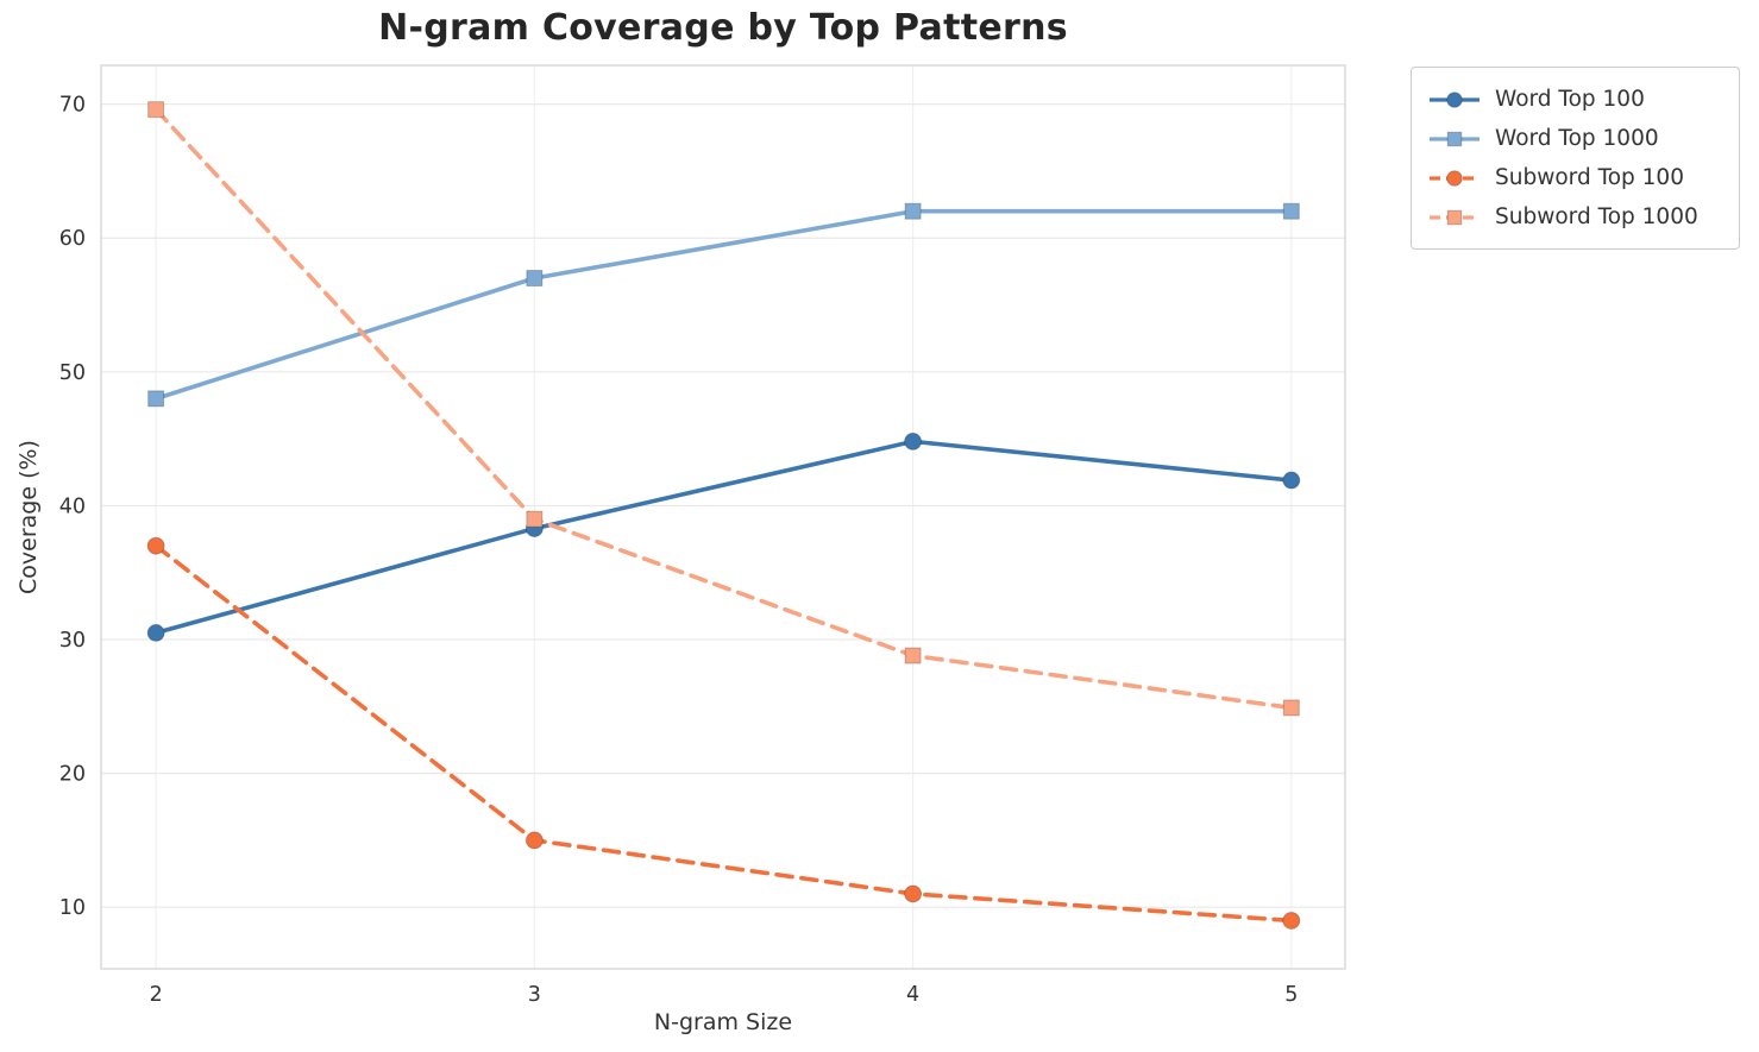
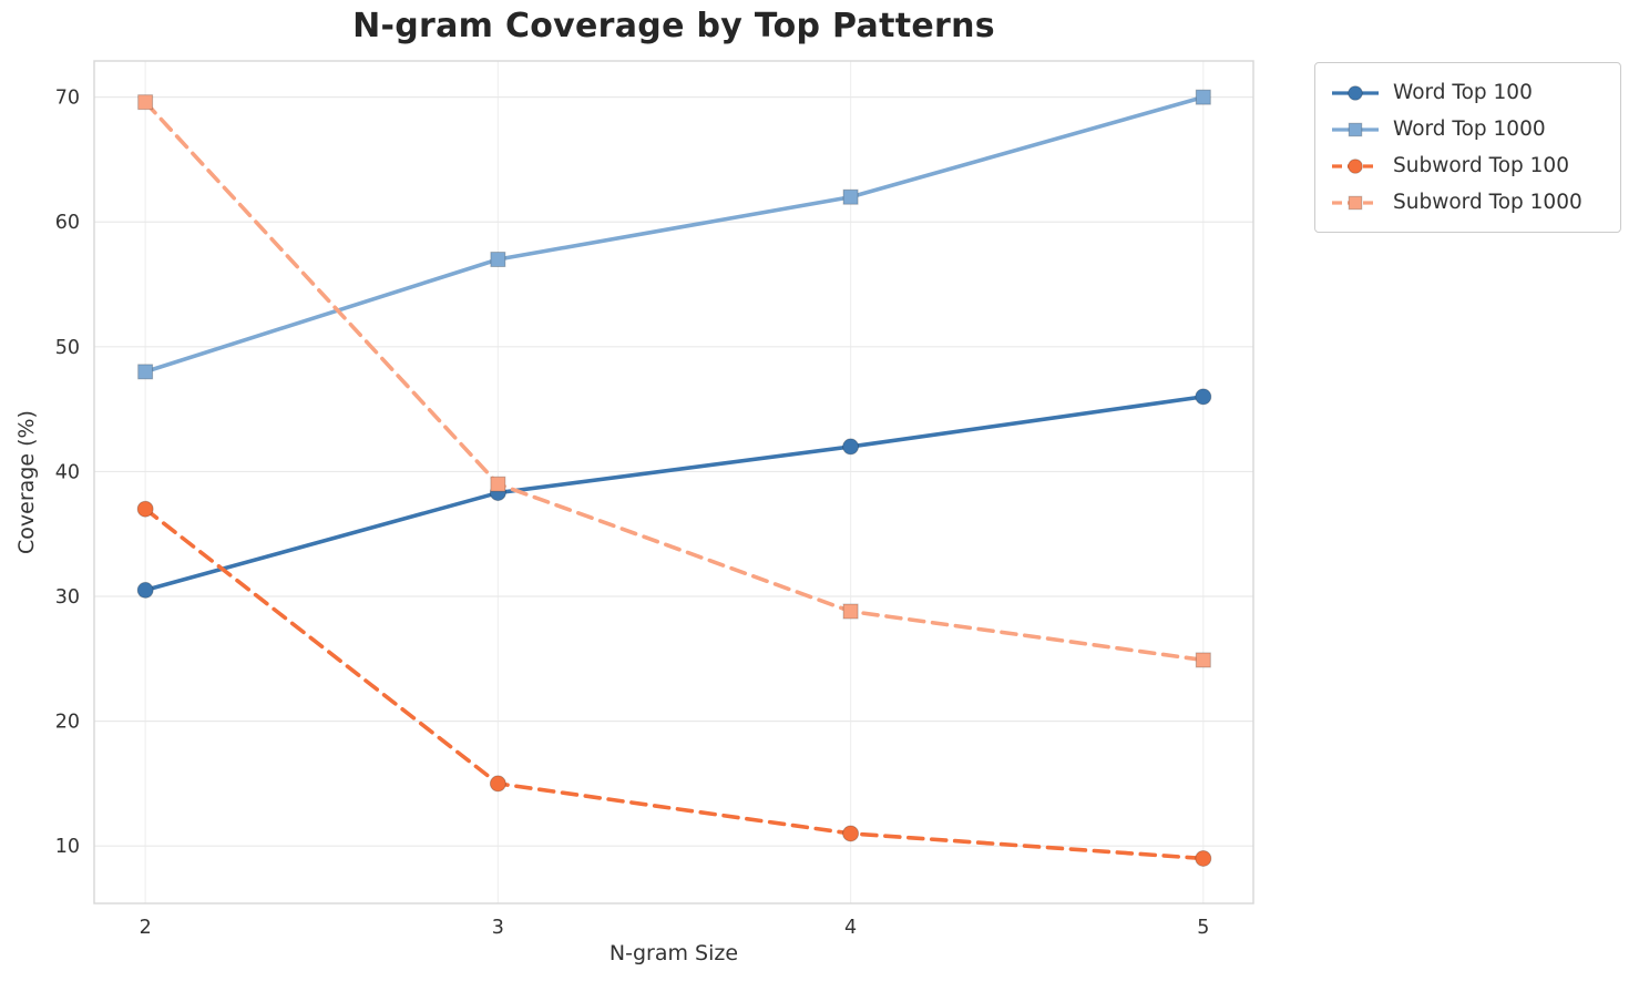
Word Top 100/4: 44.8 -> 42.0
Word Top 100/5: 41.9 -> 46.0
Word Top 1000/5: 62 -> 70
